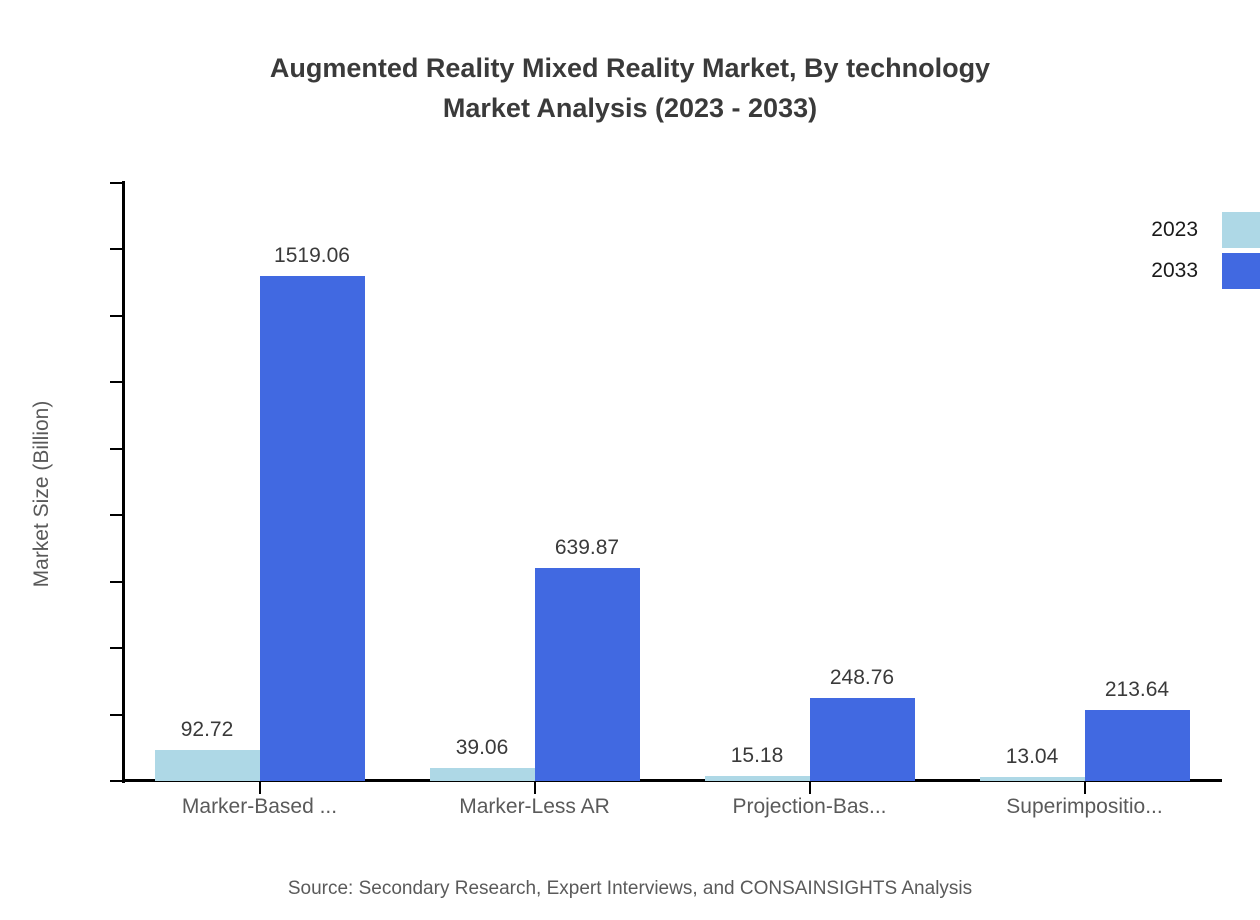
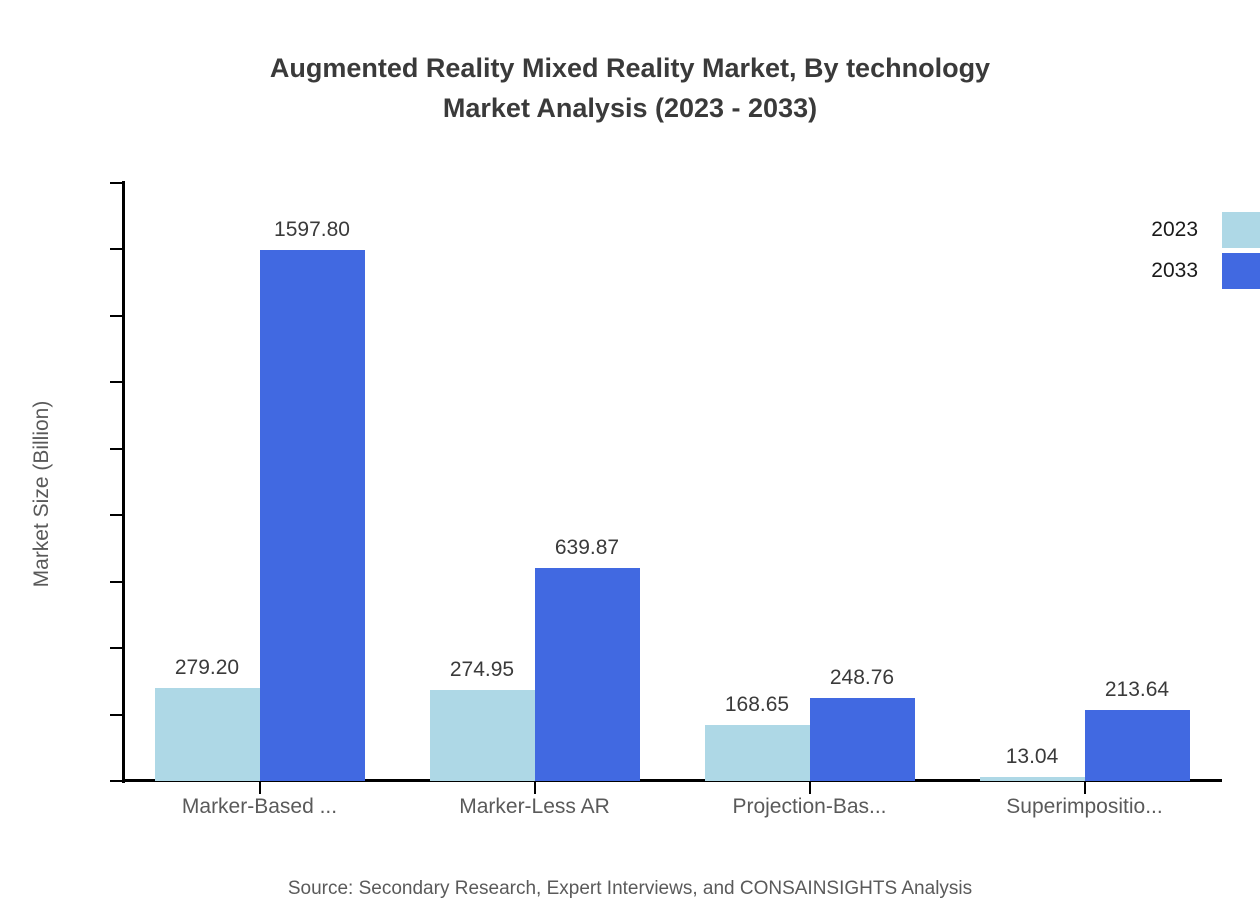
2023/Marker-Based ...: 92.72 -> 279.20
2033/Marker-Based ...: 1519.06 -> 1597.80
2023/Marker-Less AR: 39.06 -> 274.95
2023/Projection-Bas...: 15.18 -> 168.65
